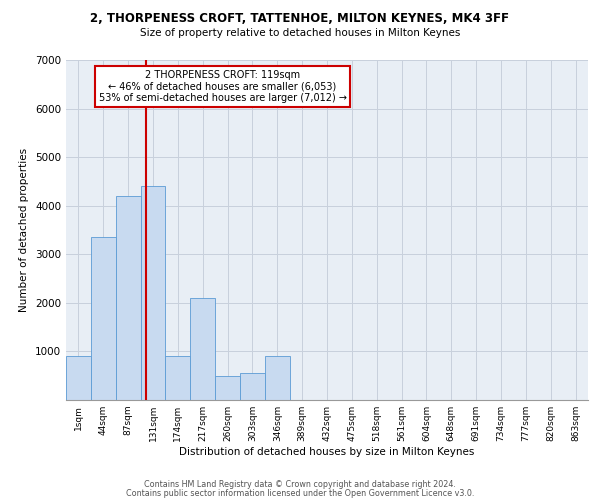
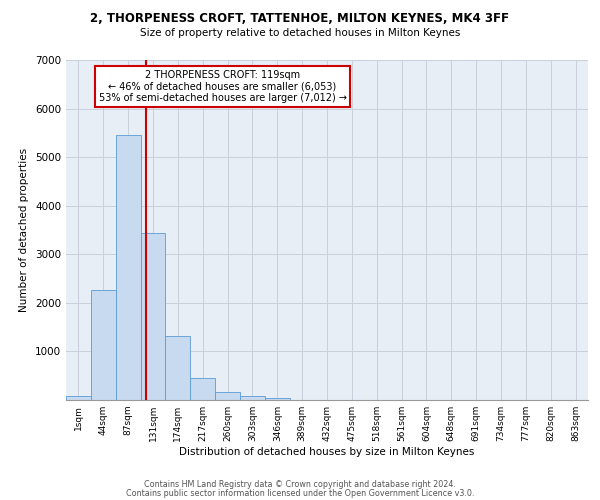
1sqm: 900 -> 80
44sqm: 3350 -> 2270
87sqm: 4200 -> 5460
131sqm: 4400 -> 3440
174sqm: 900 -> 1310
217sqm: 2100 -> 460
260sqm: 500 -> 160
303sqm: 550 -> 80
346sqm: 900 -> 40
